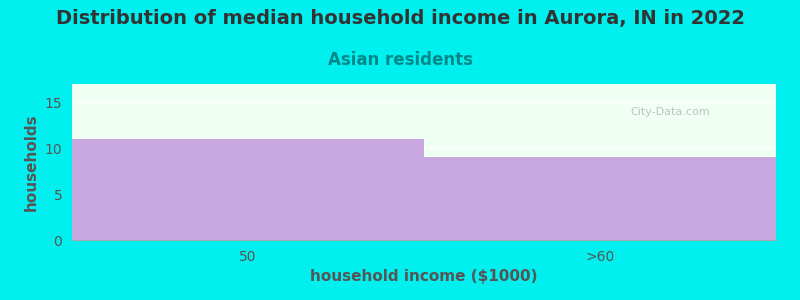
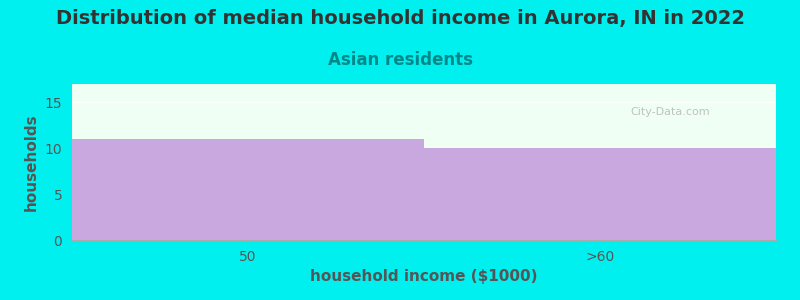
>60: 9 -> 10
